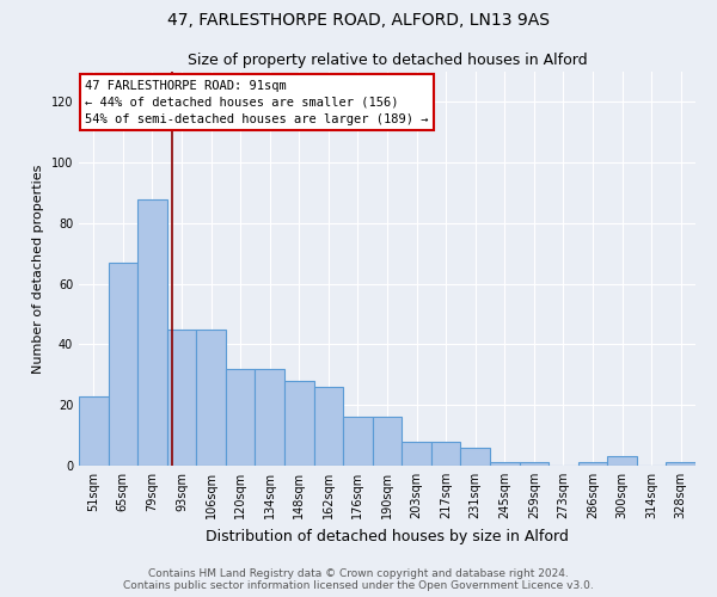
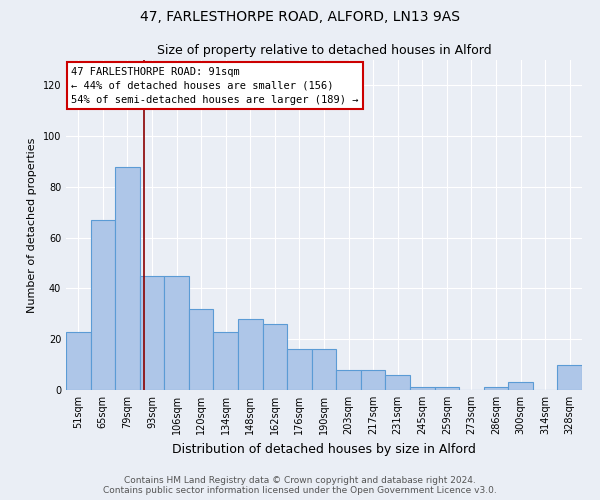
134sqm: 32 -> 23
328sqm: 1 -> 10
